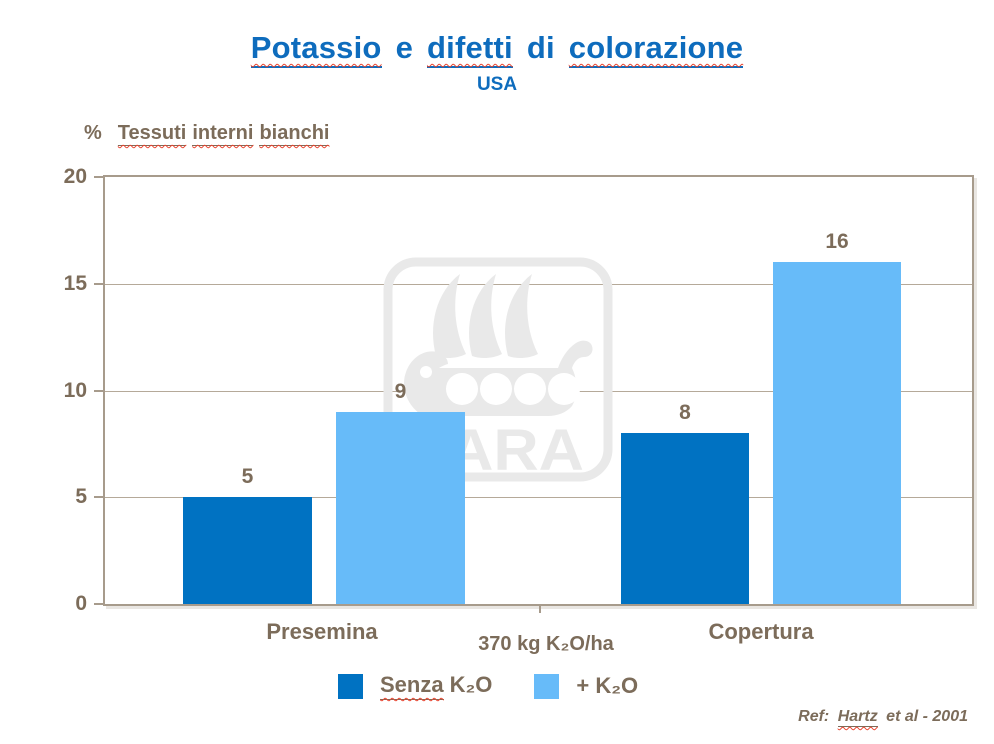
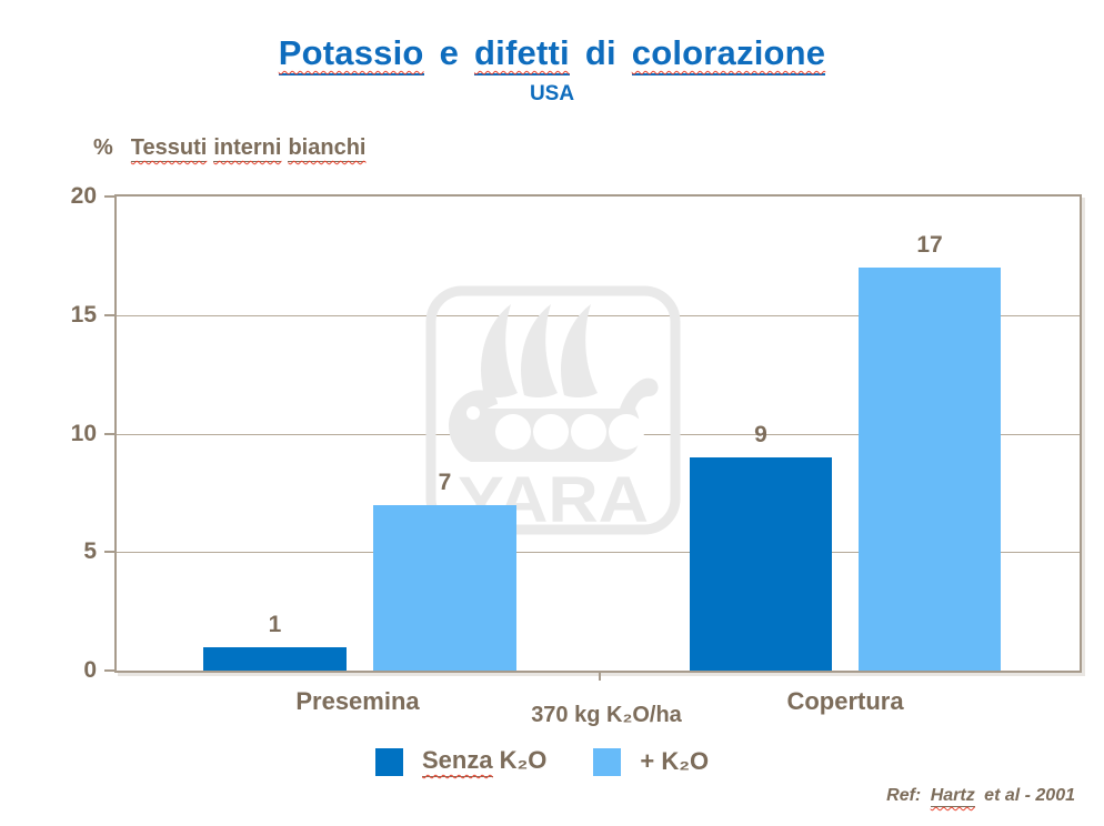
Senza K₂O/Presemina: 5 -> 1
+ K₂O/Presemina: 9 -> 7
Senza K₂O/Copertura: 8 -> 9
+ K₂O/Copertura: 16 -> 17
